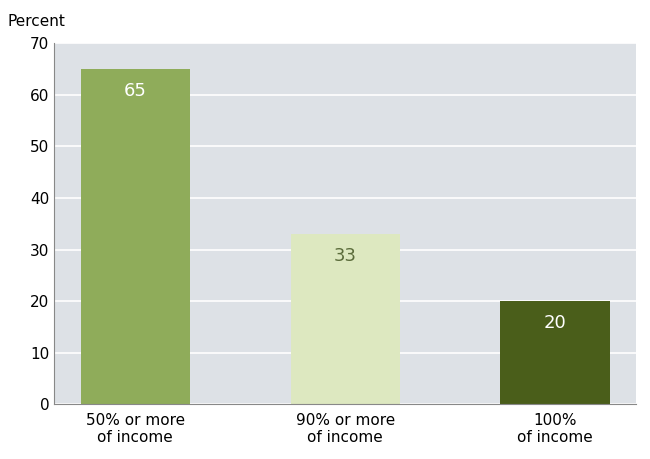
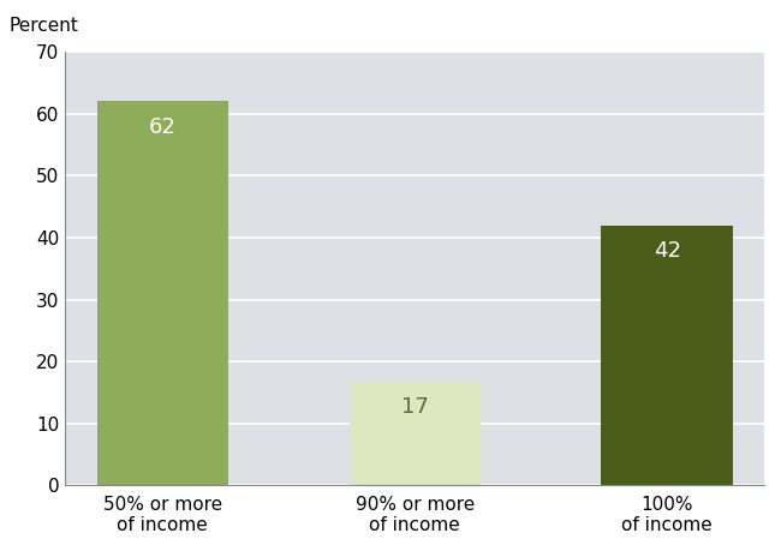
50% or more of income: 65 -> 62
90% or more of income: 33 -> 17
100% of income: 20 -> 42
